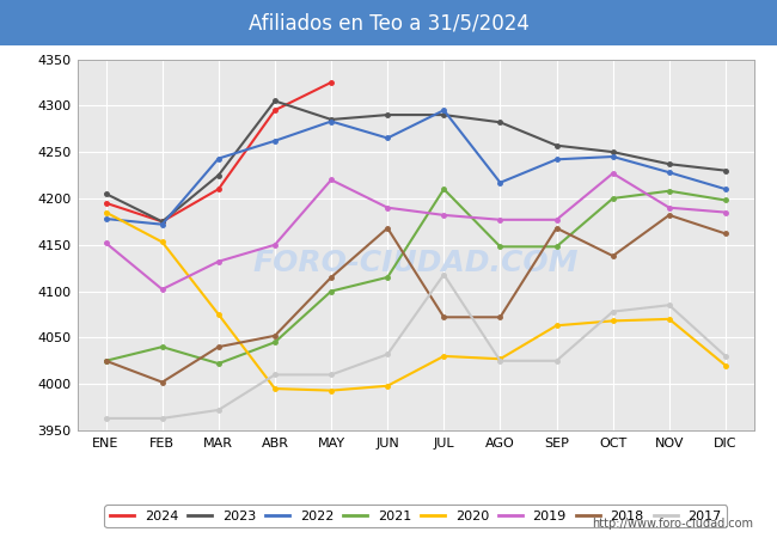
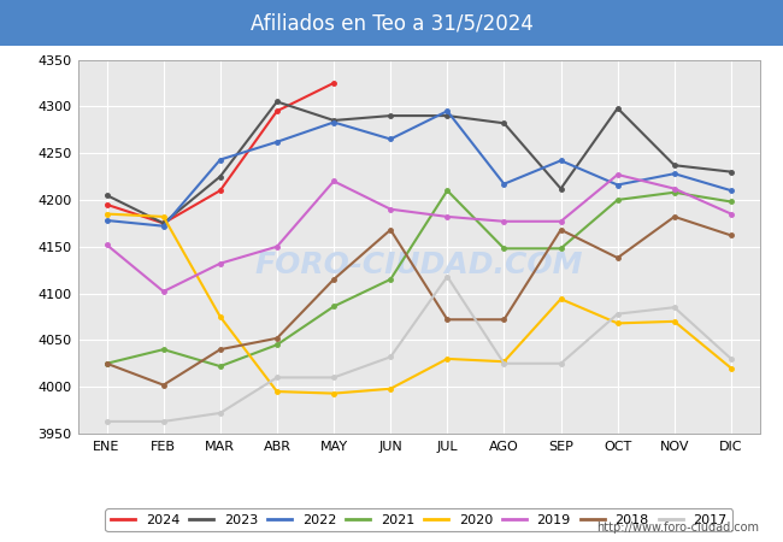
2020/FEB: 4153 -> 4182
2021/MAY: 4100 -> 4086
2023/SEP: 4257 -> 4212
2020/SEP: 4063 -> 4094
2023/OCT: 4250 -> 4298
2022/OCT: 4245 -> 4216
2019/NOV: 4190 -> 4212
